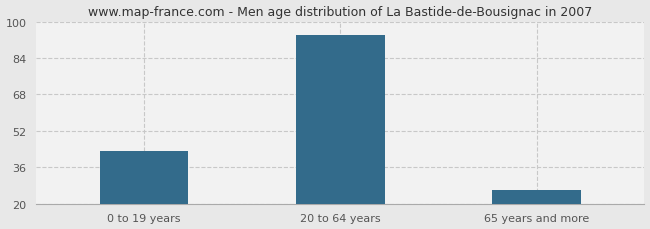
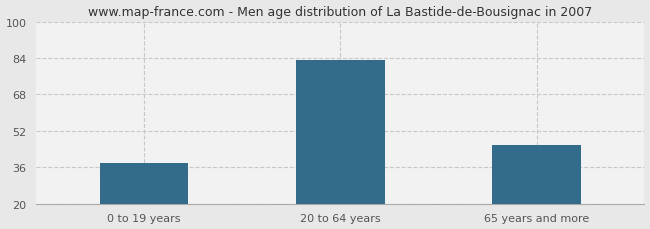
0 to 19 years: 43 -> 38
20 to 64 years: 94 -> 83
65 years and more: 26 -> 46
